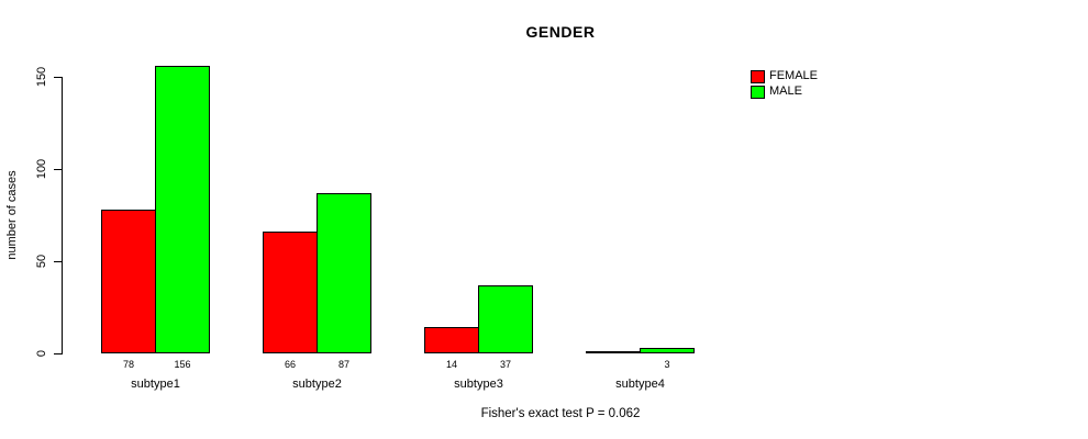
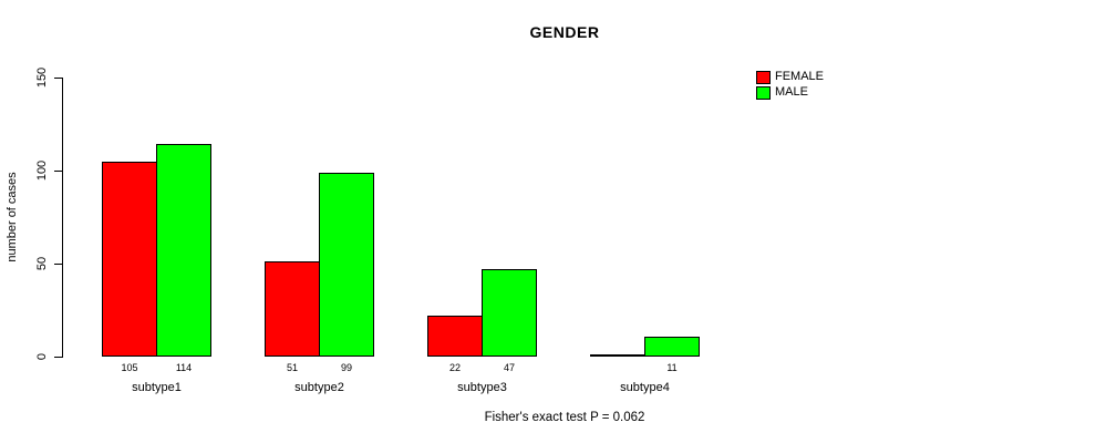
FEMALE/subtype1: 78 -> 105
MALE/subtype1: 156 -> 114
FEMALE/subtype2: 66 -> 51
MALE/subtype2: 87 -> 99
FEMALE/subtype3: 14 -> 22
MALE/subtype3: 37 -> 47
MALE/subtype4: 3 -> 11
